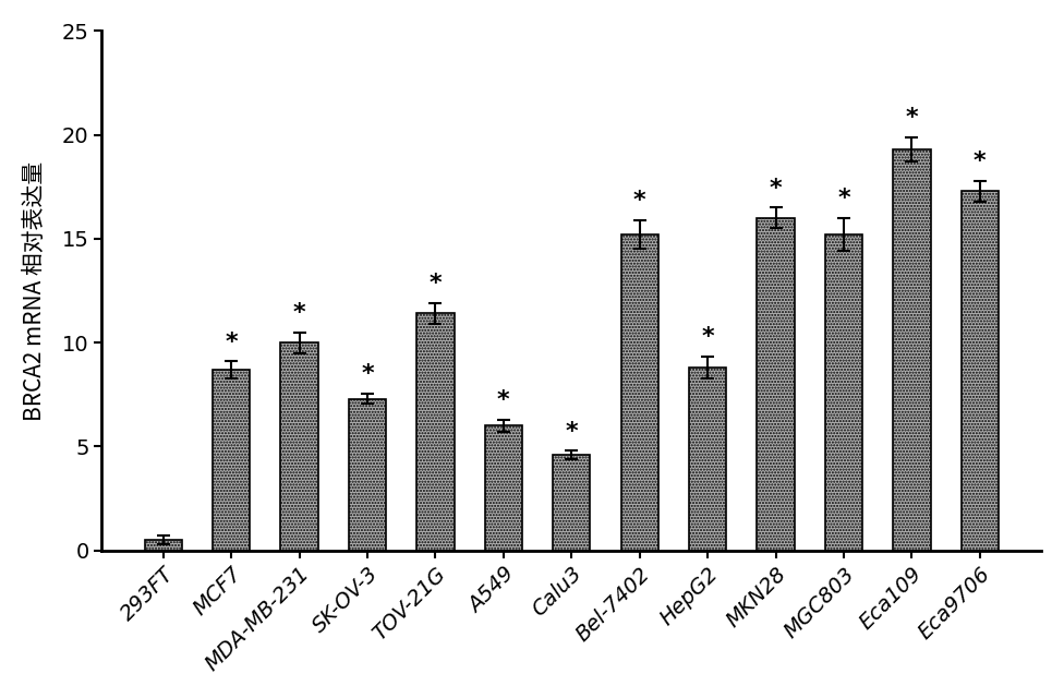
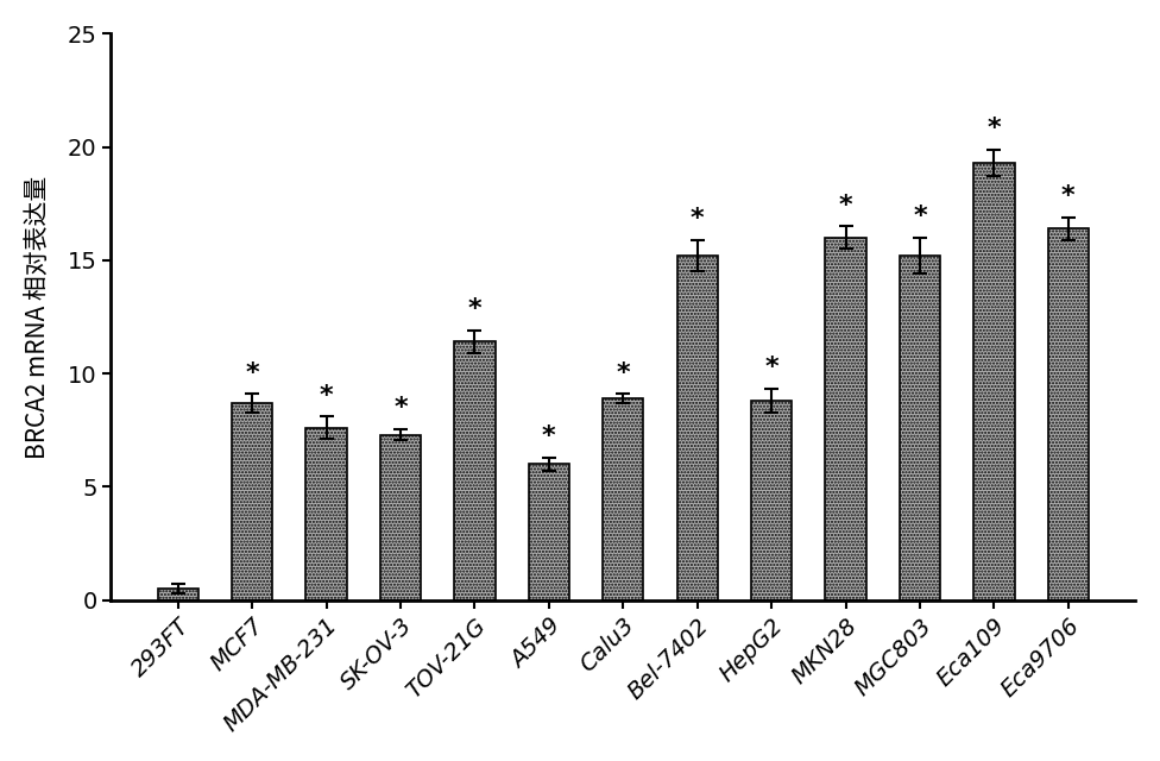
MDA-MB-231: 10.0 -> 7.6
Calu3: 4.6 -> 8.9
Eca9706: 17.3 -> 16.4
